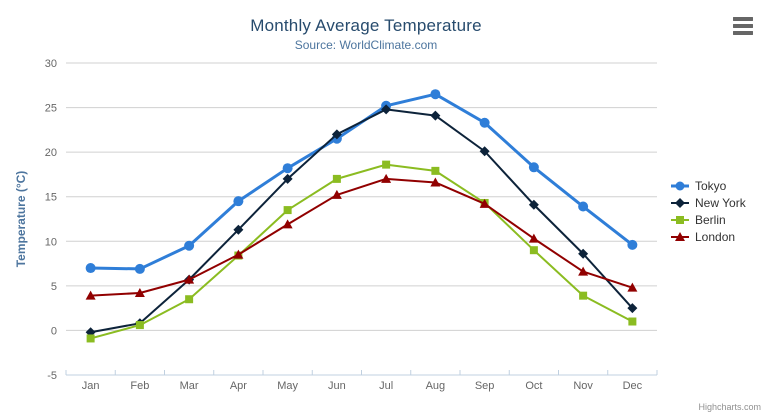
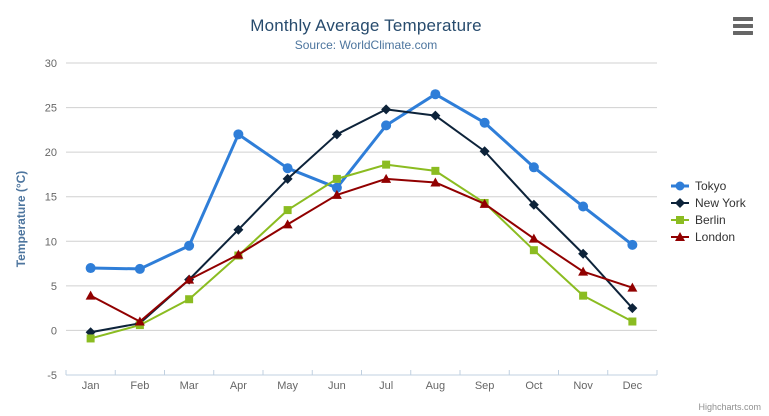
London/Feb: 4 -> 1
Tokyo/Apr: 14 -> 22
Tokyo/Jun: 22 -> 16
Tokyo/Jul: 25 -> 23
